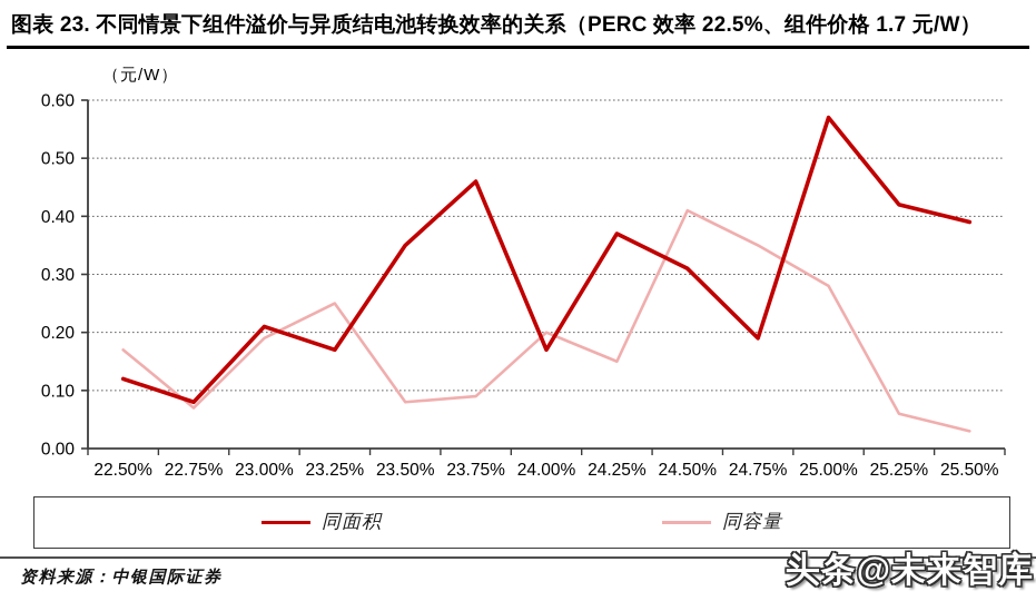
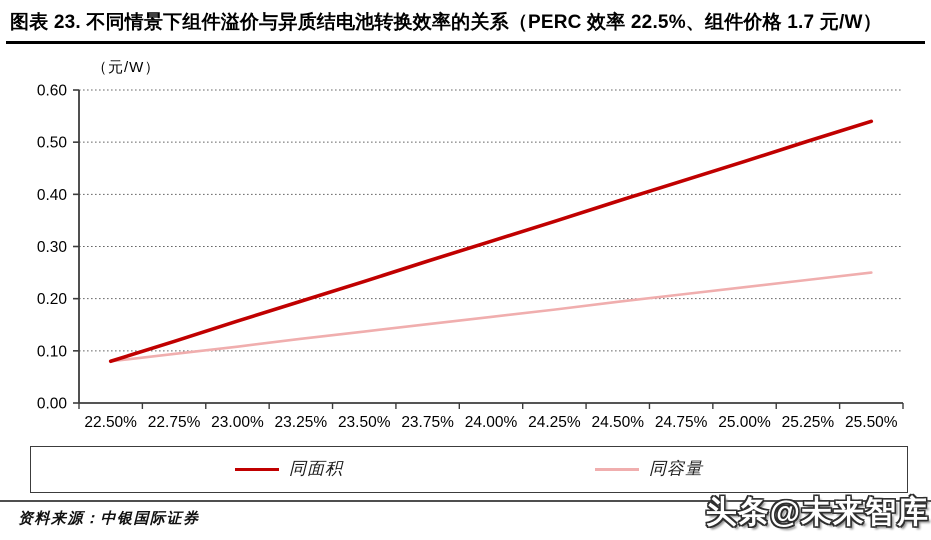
同面积/22.50%: 0.12 -> 0.08
同容量/22.50%: 0.17 -> 0.08
同面积/22.75%: 0.08 -> 0.12
同容量/22.75%: 0.07 -> 0.09
同面积/23.00%: 0.21 -> 0.16
同容量/23.00%: 0.19 -> 0.11
同面积/23.25%: 0.17 -> 0.20
同容量/23.25%: 0.25 -> 0.12
同面积/23.50%: 0.35 -> 0.23
同容量/23.50%: 0.08 -> 0.14
同面积/23.75%: 0.46 -> 0.27
同容量/23.75%: 0.09 -> 0.15
同面积/24.00%: 0.17 -> 0.31
同容量/24.00%: 0.20 -> 0.17
同面积/24.25%: 0.37 -> 0.35
同容量/24.25%: 0.15 -> 0.18
同面积/24.50%: 0.31 -> 0.39
同容量/24.50%: 0.41 -> 0.19
同面积/24.75%: 0.19 -> 0.42
同容量/24.75%: 0.35 -> 0.21
同面积/25.00%: 0.57 -> 0.46
同容量/25.00%: 0.28 -> 0.22
同面积/25.25%: 0.42 -> 0.50
同容量/25.25%: 0.06 -> 0.24
同面积/25.50%: 0.39 -> 0.54
同容量/25.50%: 0.03 -> 0.25
